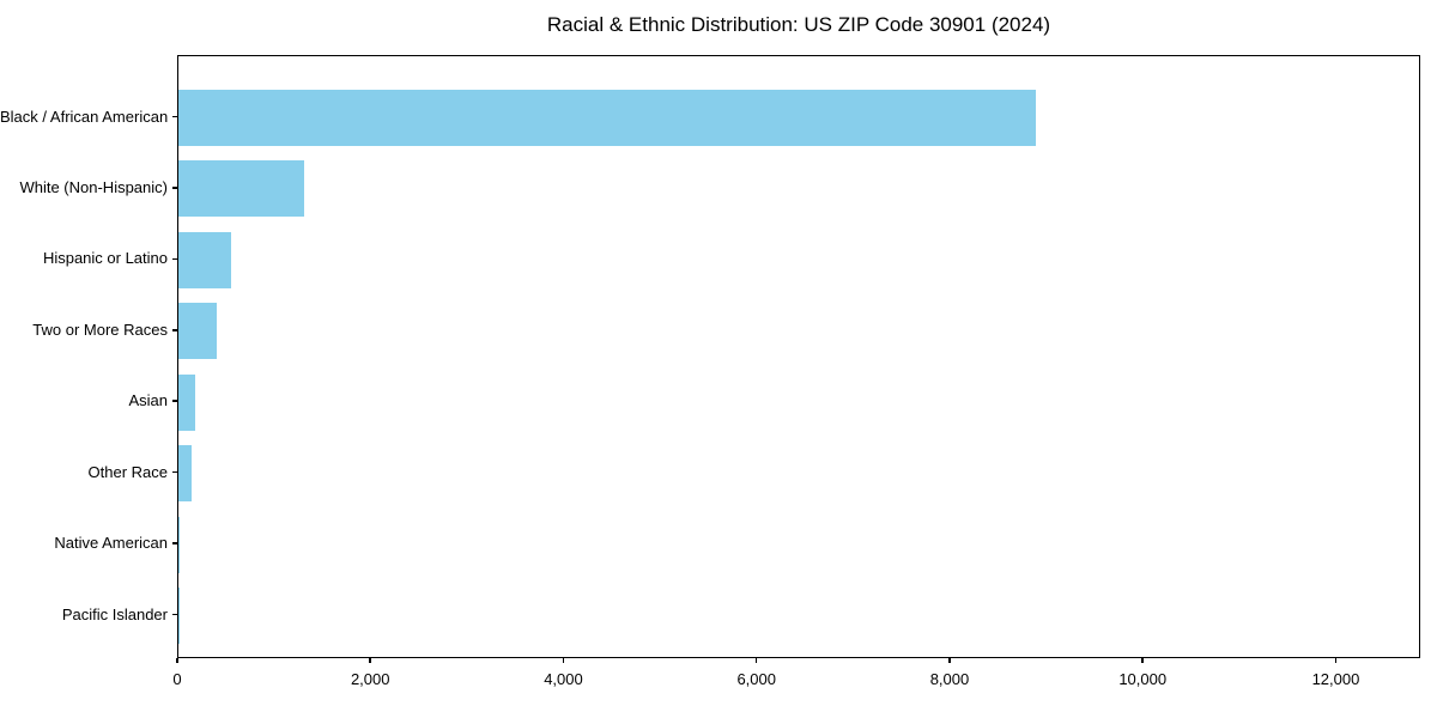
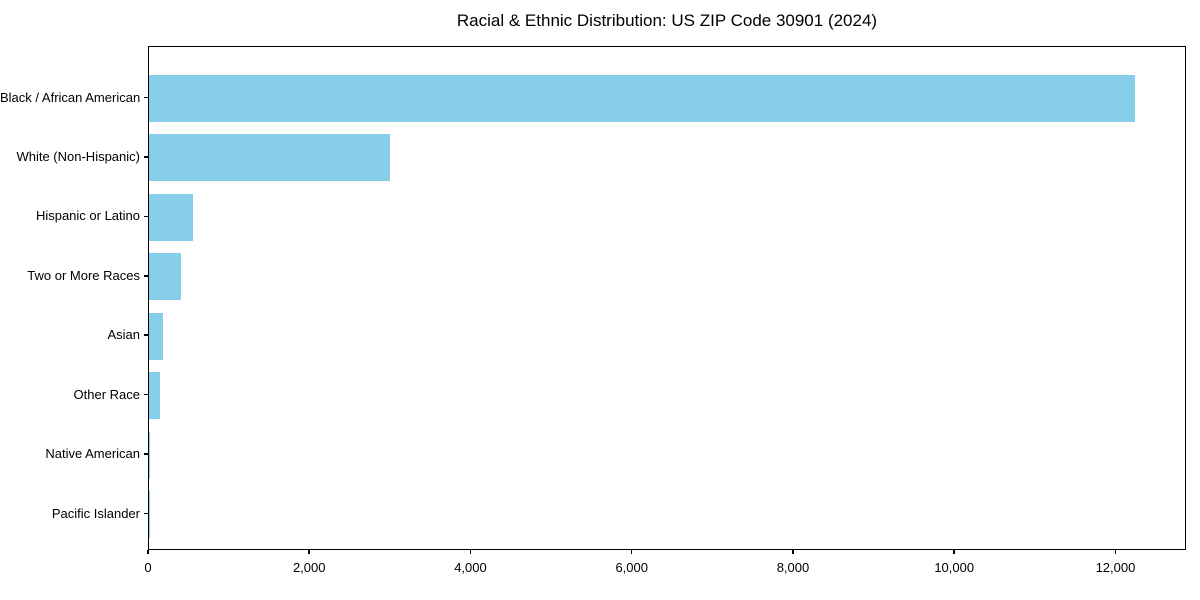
Black / African American: 8900 -> 12200
White (Non-Hispanic): 1300 -> 3000
